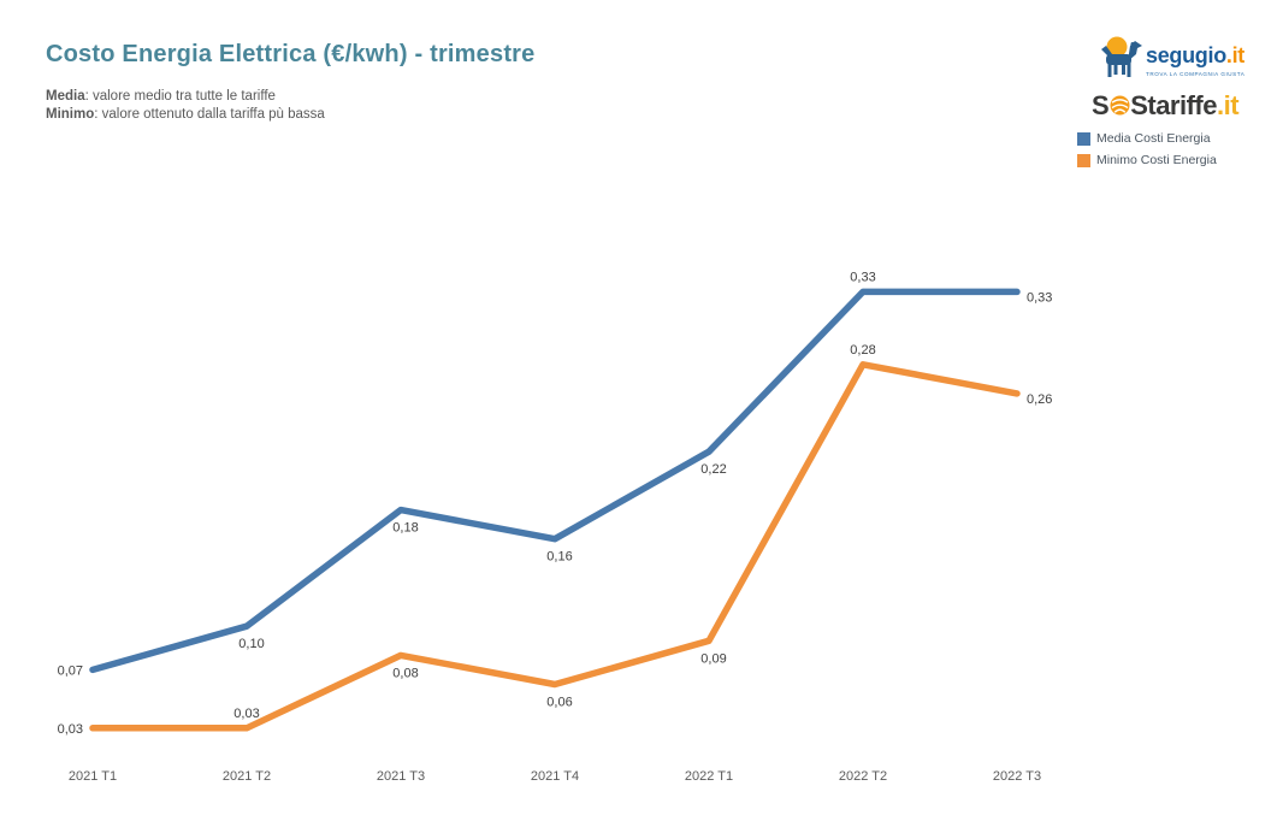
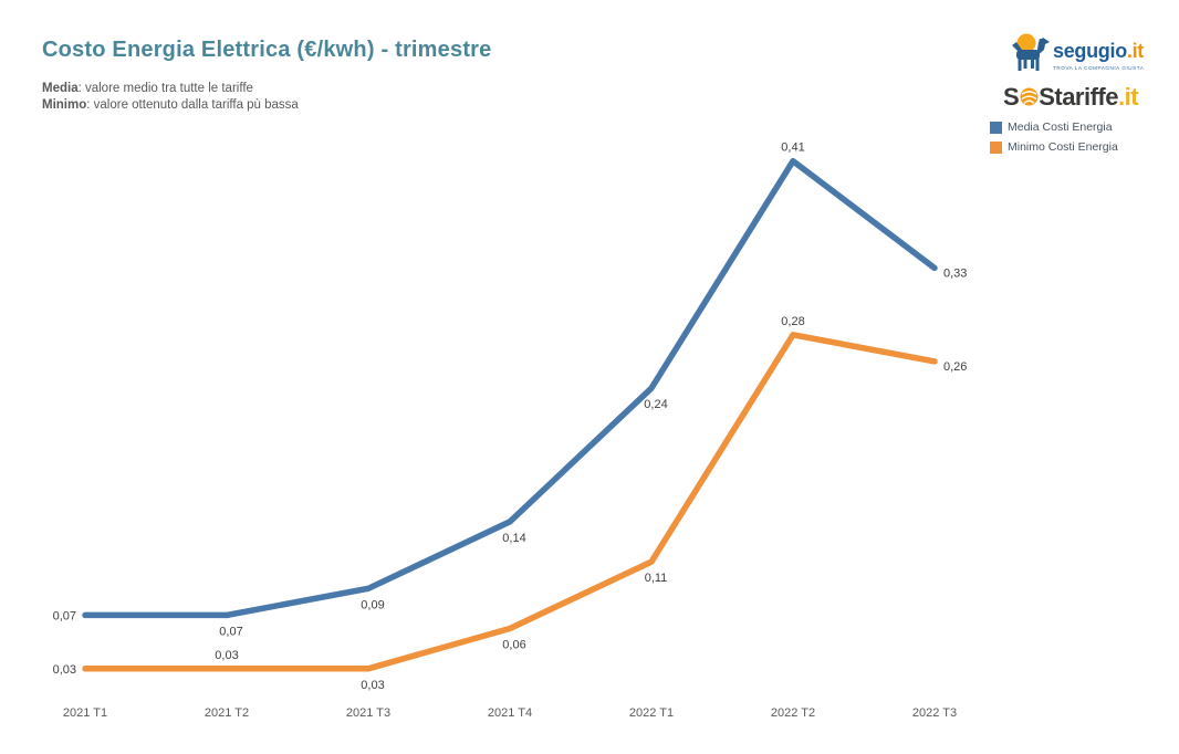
Media Costi Energia/2021 T2: 0,10 -> 0,07
Media Costi Energia/2021 T3: 0,18 -> 0,09
Minimo Costi Energia/2021 T3: 0,08 -> 0,03
Media Costi Energia/2021 T4: 0,16 -> 0,14
Media Costi Energia/2022 T1: 0,22 -> 0,24
Minimo Costi Energia/2022 T1: 0,09 -> 0,11
Media Costi Energia/2022 T2: 0,33 -> 0,41
